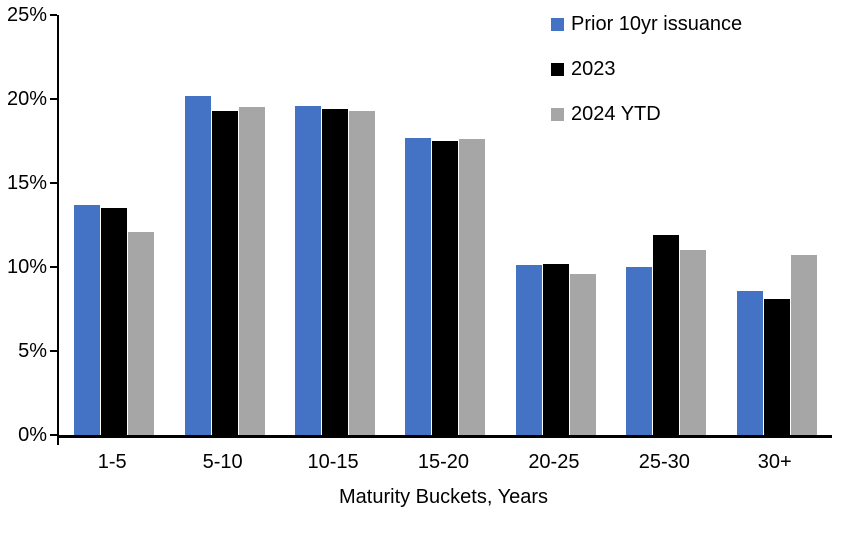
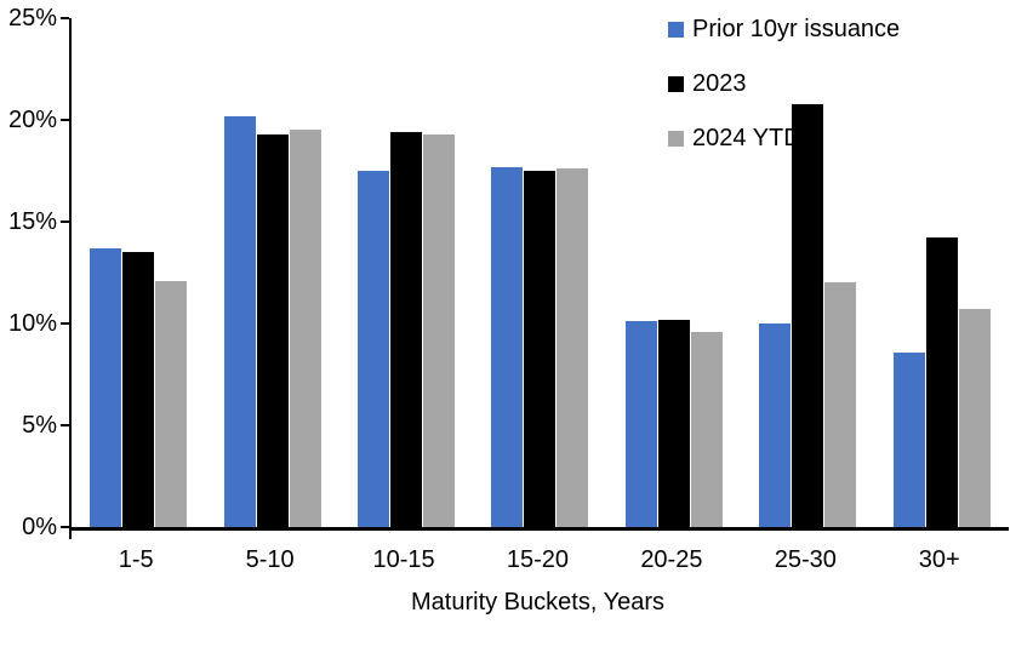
Prior 10yr issuance/10-15: 19.6% -> 17.5%
2023/25-30: 11.9% -> 20.8%
2024 YTD/25-30: 11.0% -> 12.0%
2023/30+: 8.1% -> 14.2%
